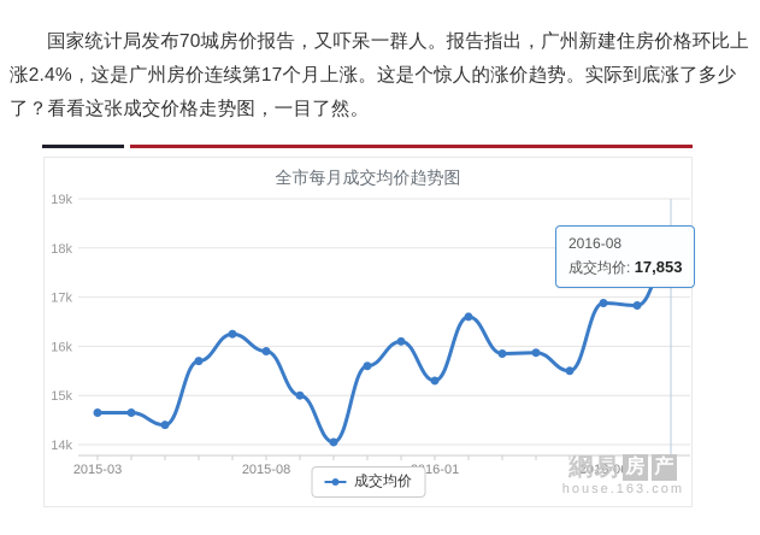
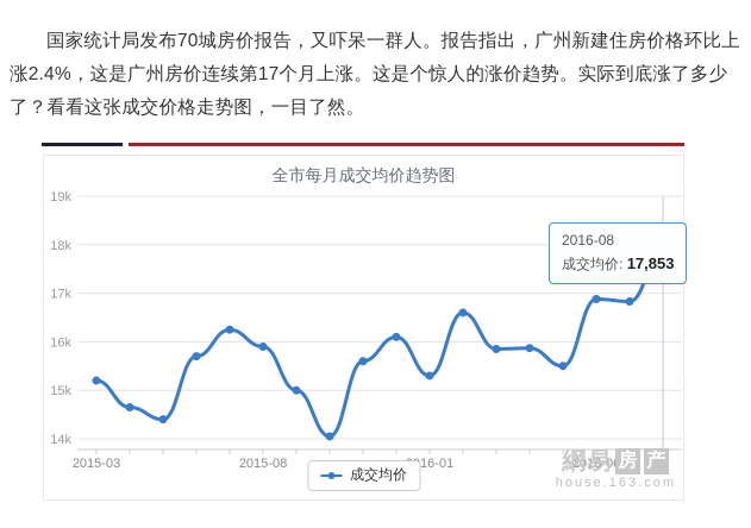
2015-03: 14.6k -> 15.2k
